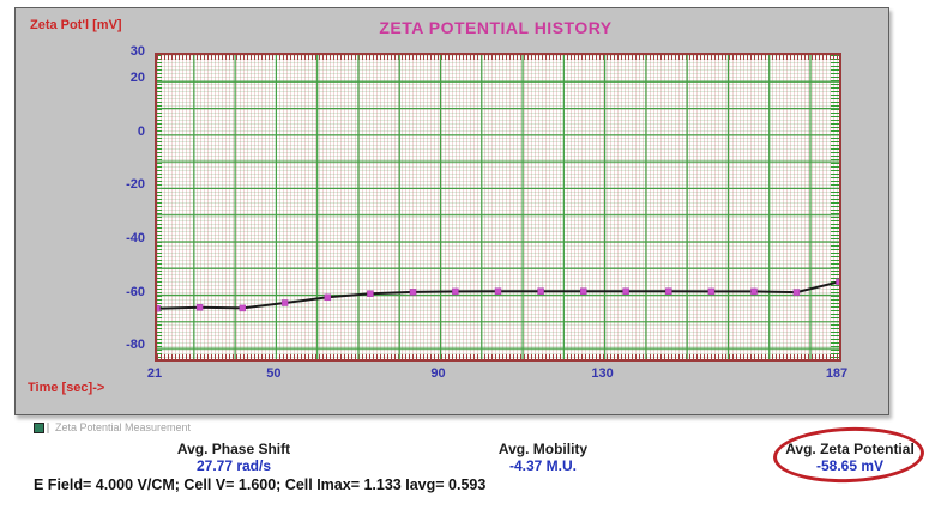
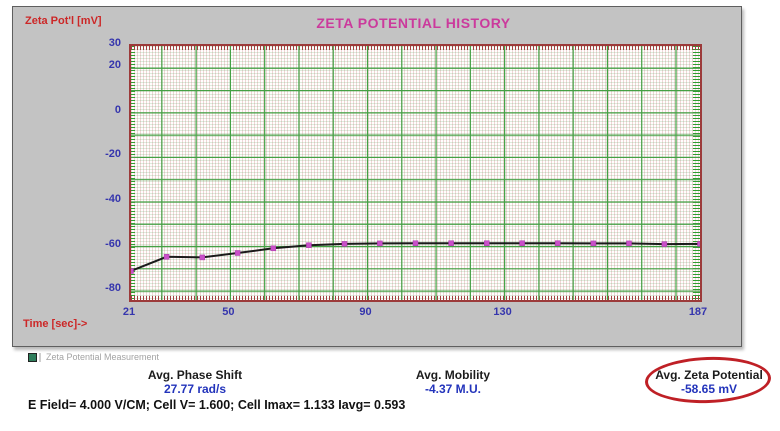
21: -65 -> -71
187: -55 -> -59
